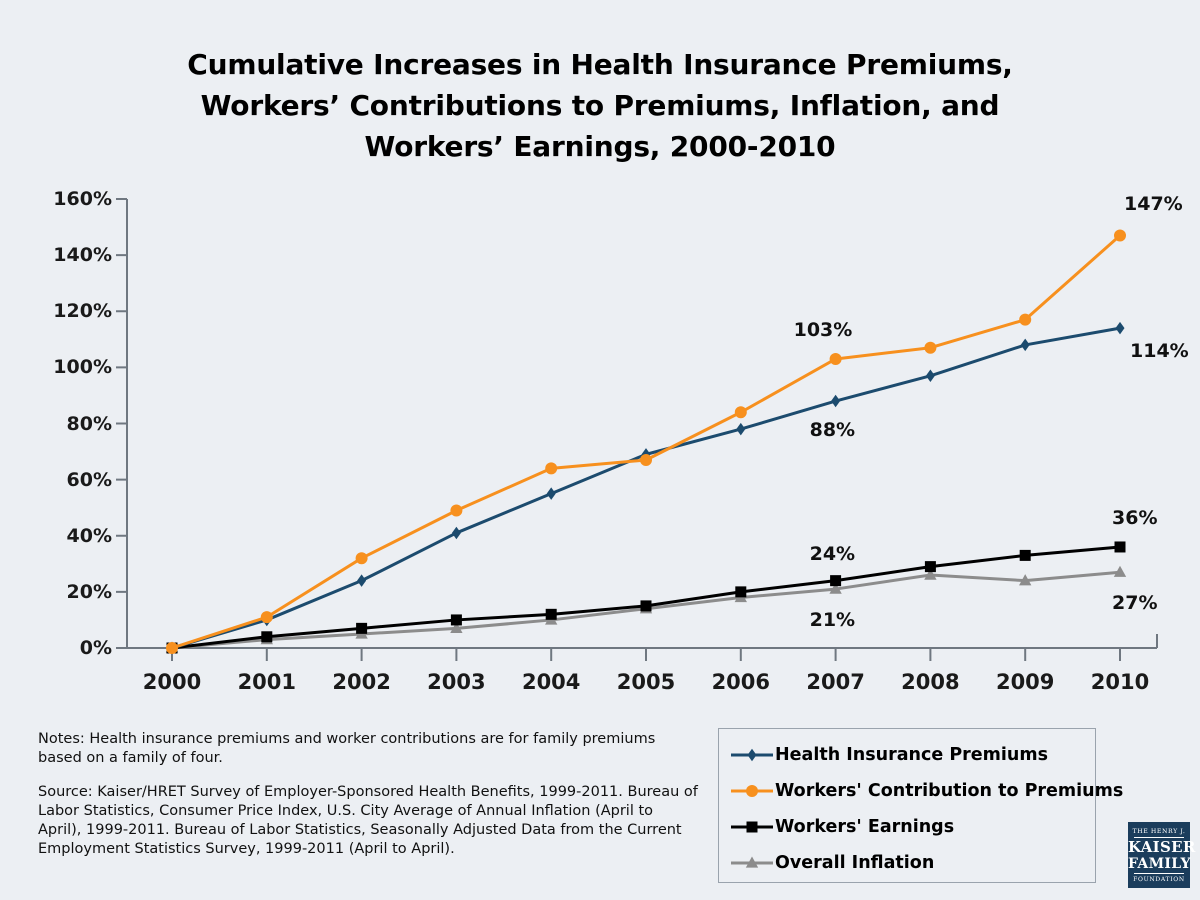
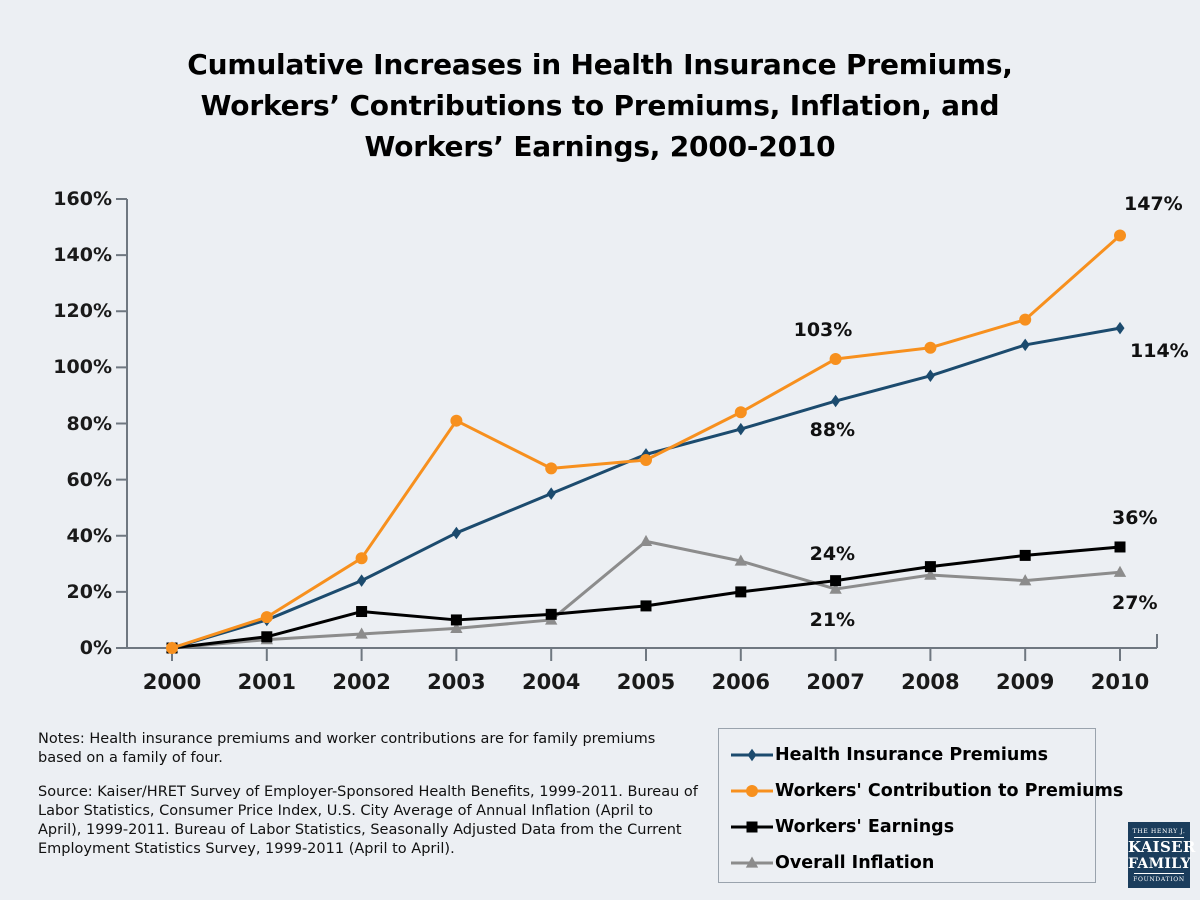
Workers' Earnings/2002: 7% -> 13%
Workers' Contribution to Premiums/2003: 49% -> 81%
Overall Inflation/2005: 14% -> 38%
Overall Inflation/2006: 18% -> 31%
